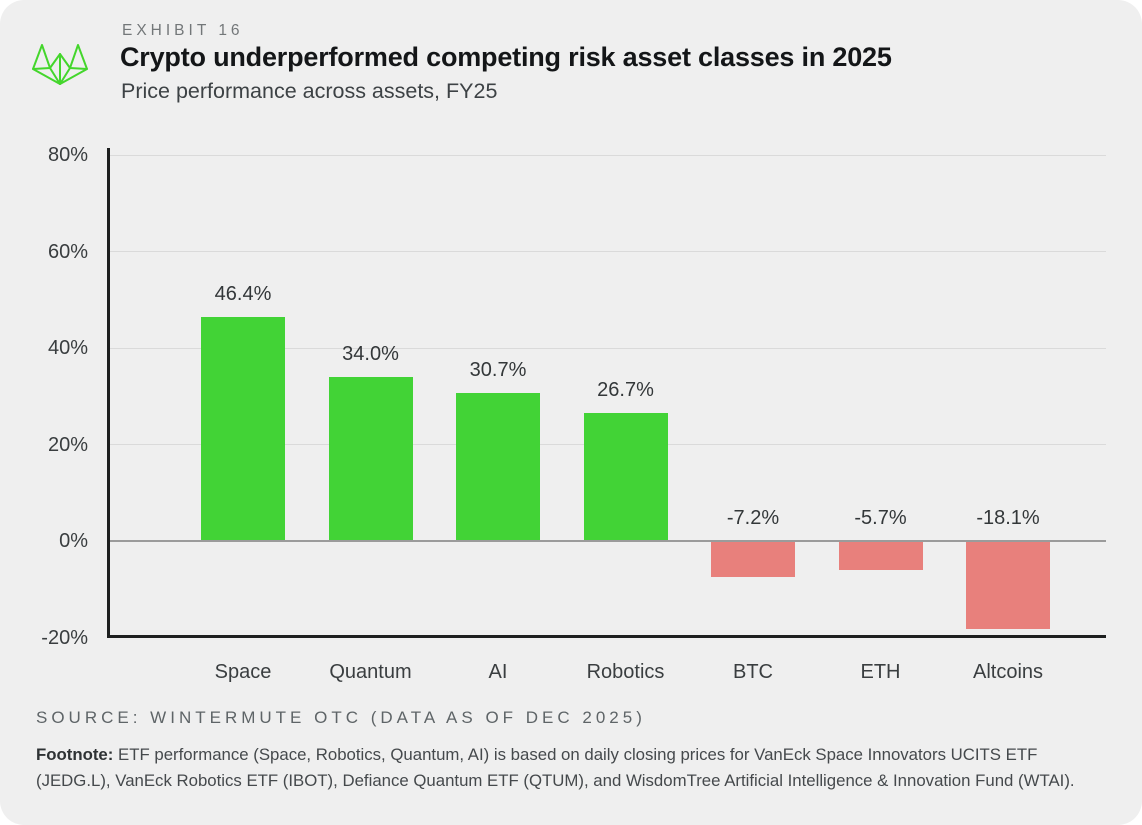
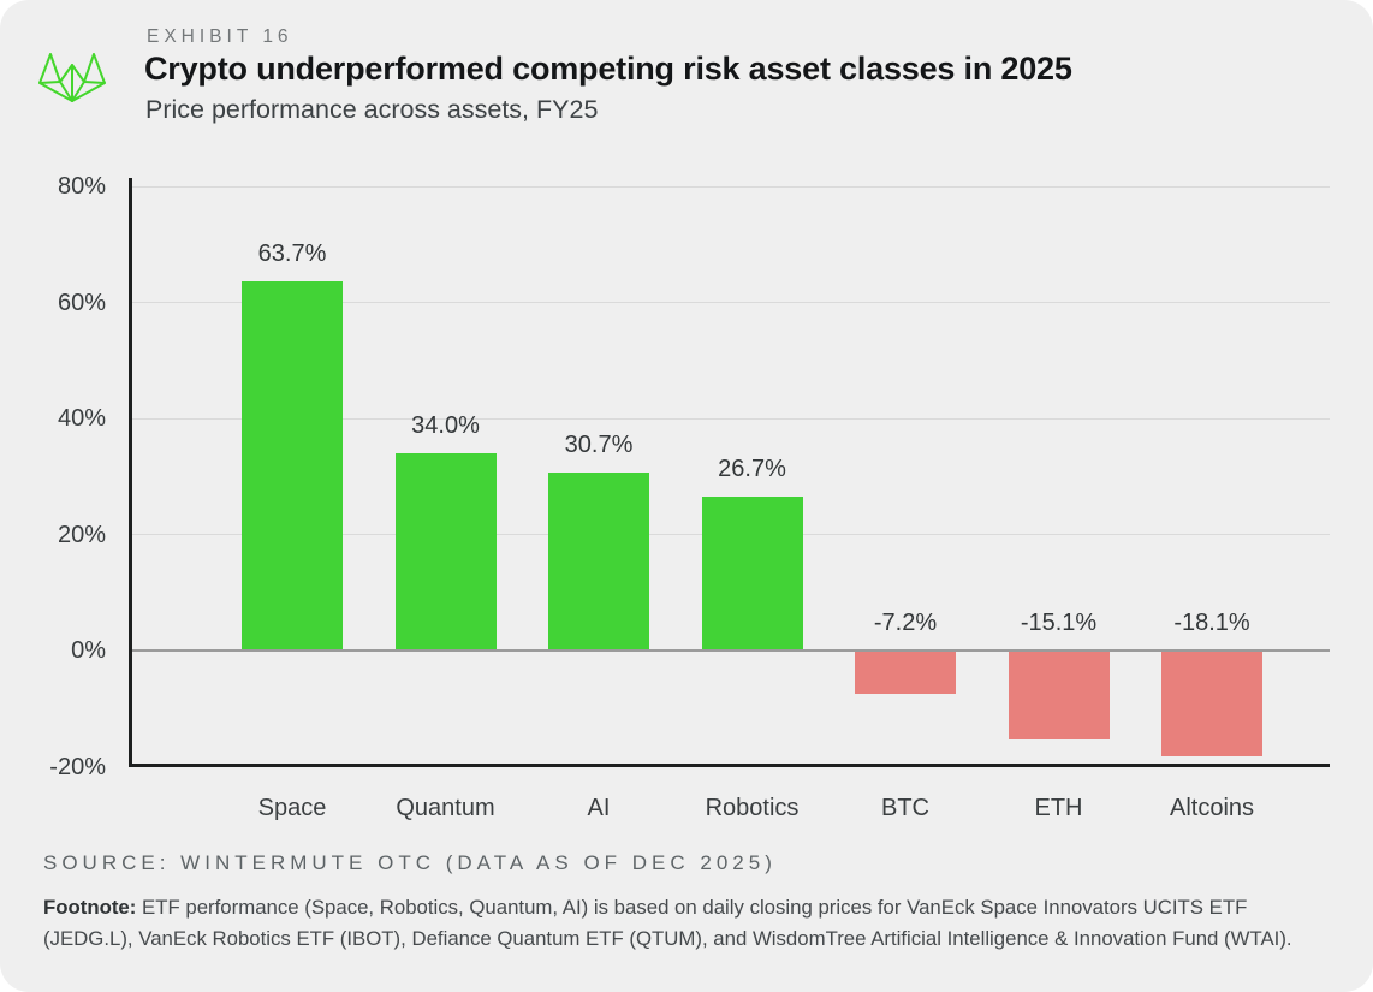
Space: 46.4% -> 63.7%
ETH: -5.7% -> -15.1%
